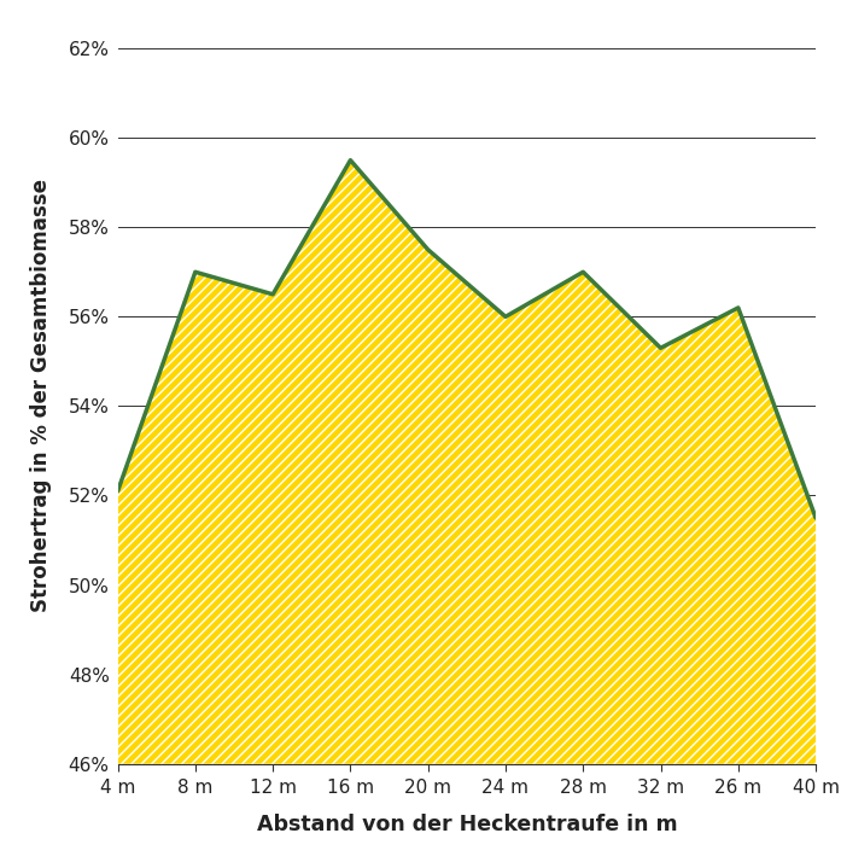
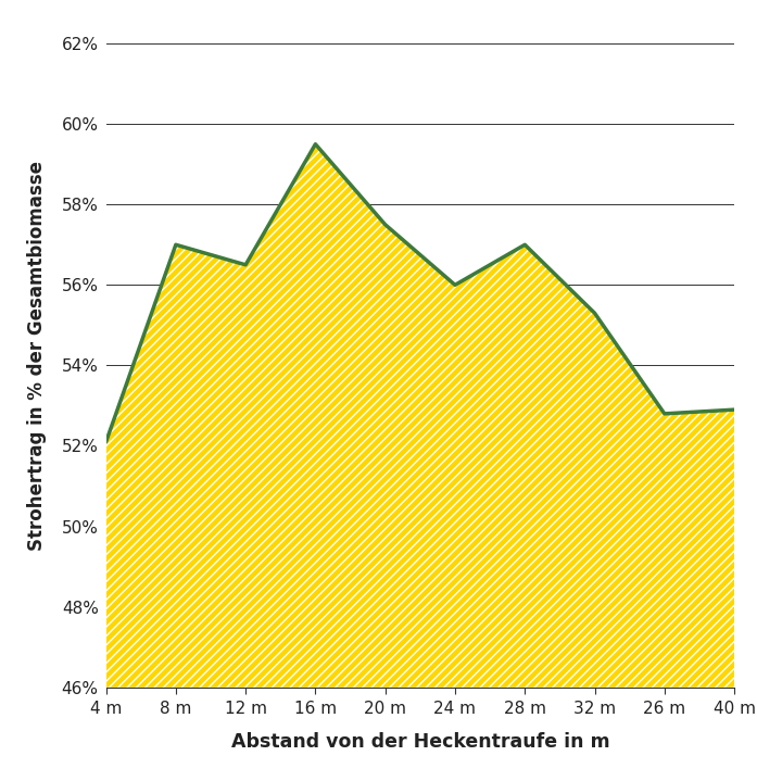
26 m: 56.2% -> 52.8%
40 m: 51.5% -> 52.9%
